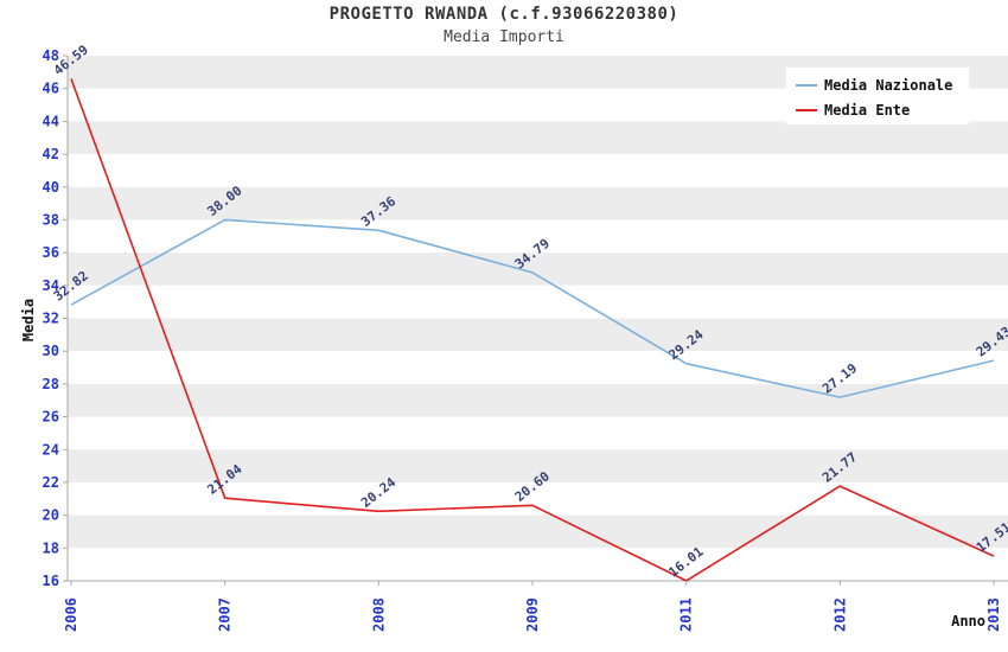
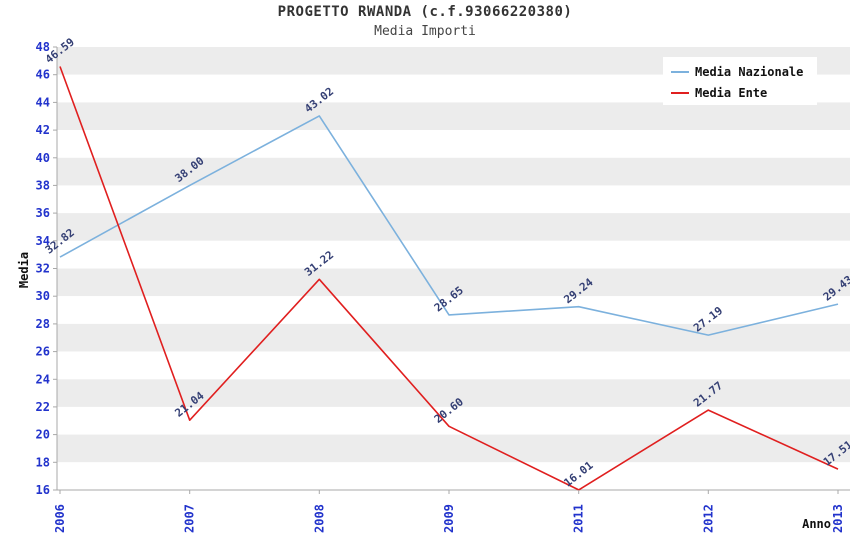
Media Nazionale/2008: 37.36 -> 43.02
Media Ente/2008: 20.24 -> 31.22
Media Nazionale/2009: 34.79 -> 28.65
